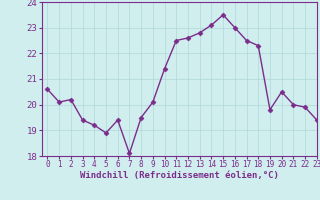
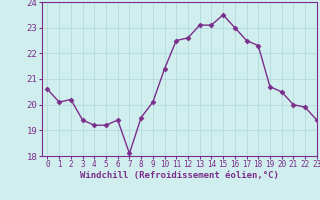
5: 18.9 -> 19.2
13: 22.8 -> 23.1
19: 19.8 -> 20.7
